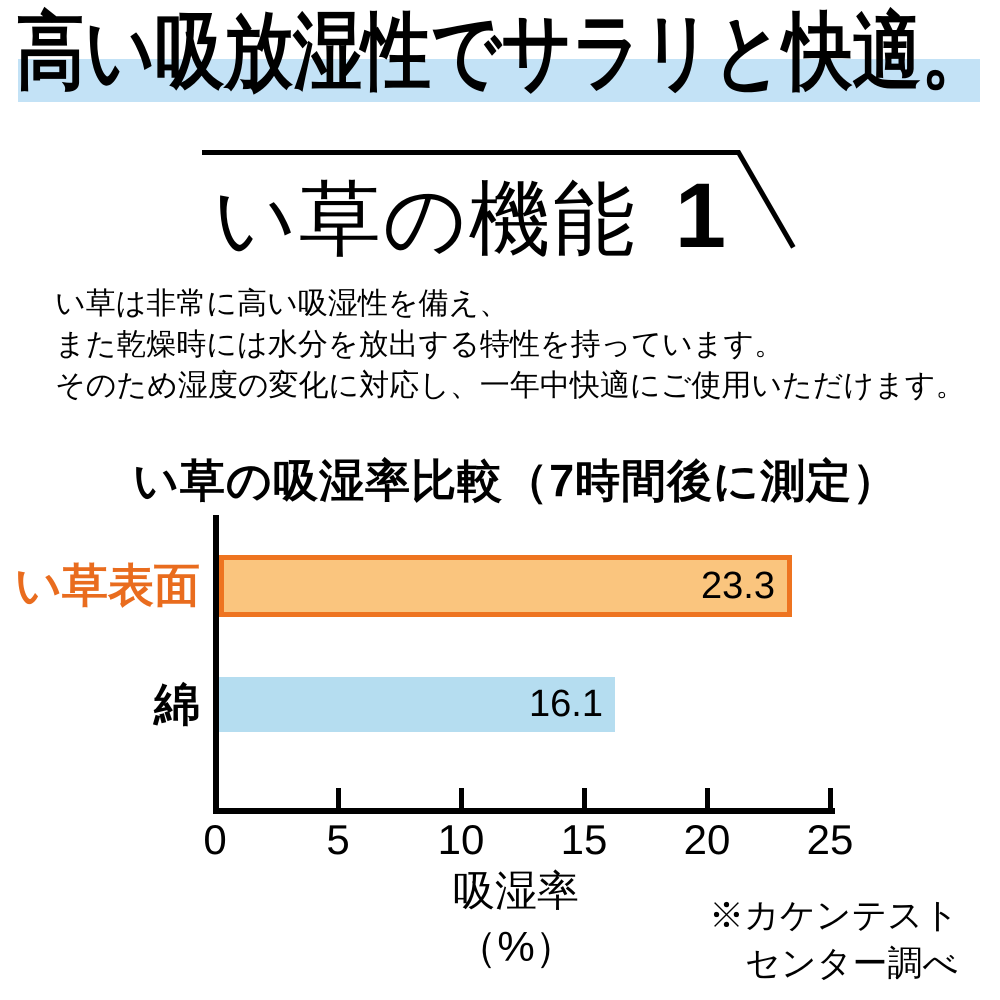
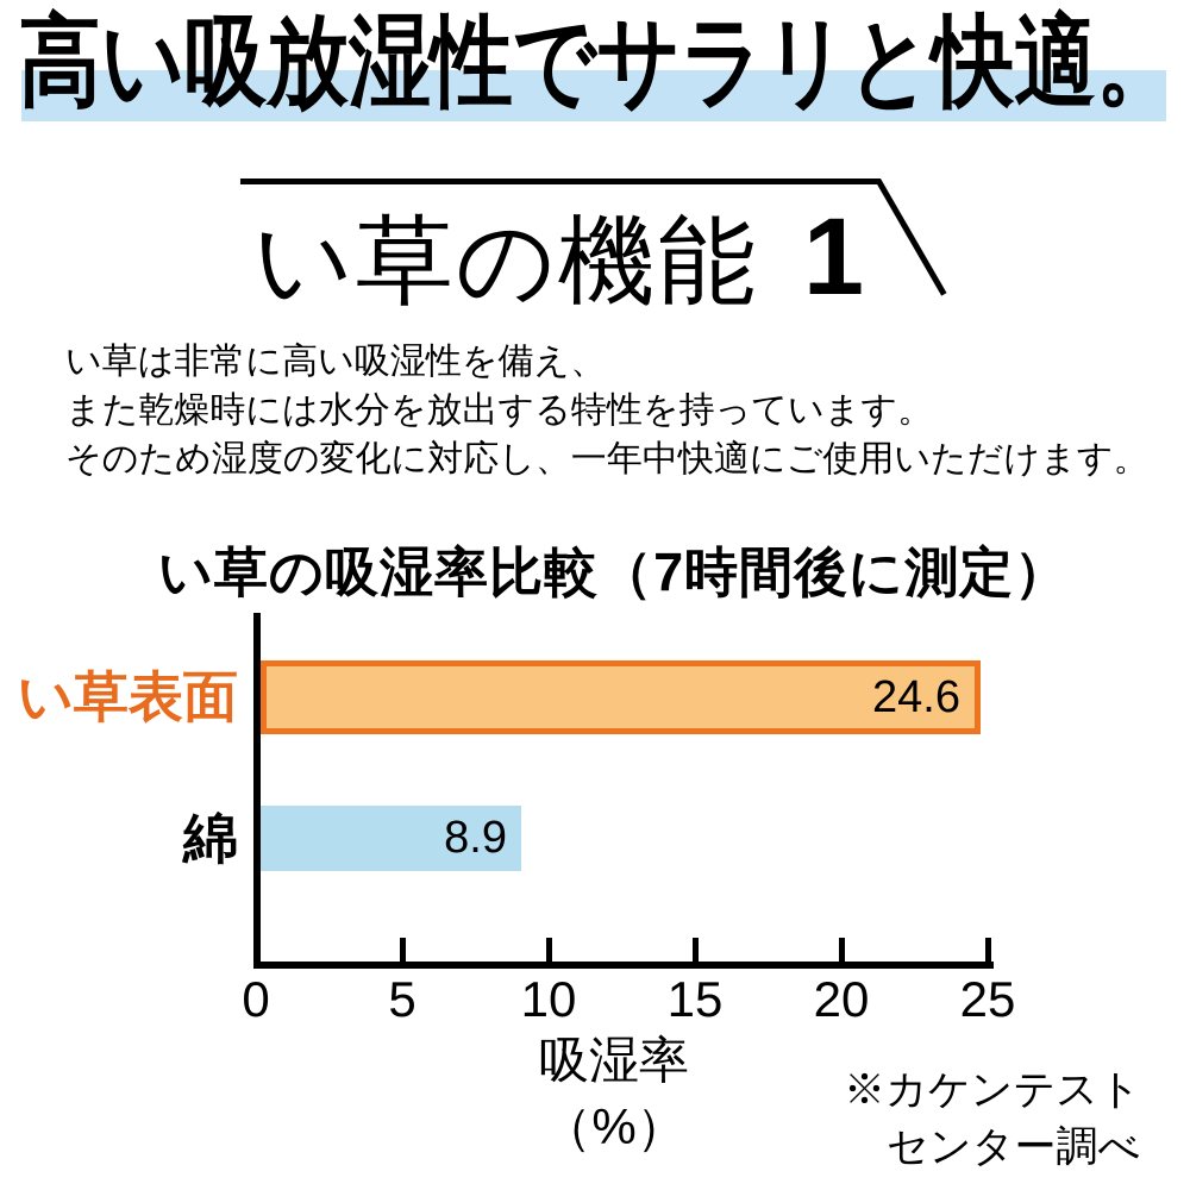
い草表面: 23.3 -> 24.6
綿: 16.1 -> 8.9
